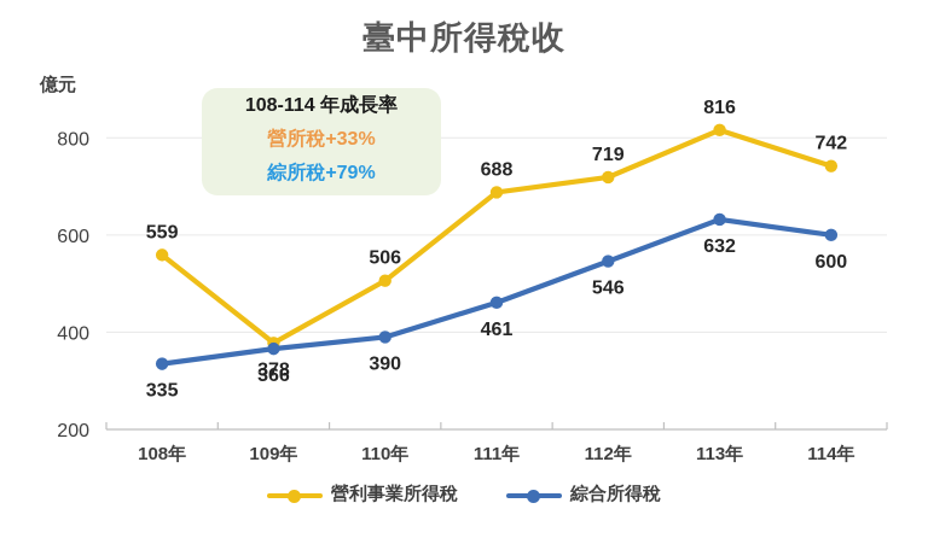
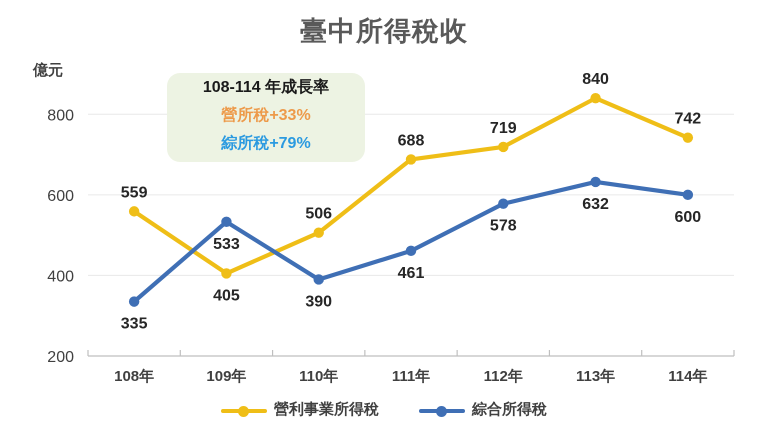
營利事業所得稅/109年: 378 -> 405
綜合所得稅/109年: 366 -> 533
綜合所得稅/112年: 546 -> 578
營利事業所得稅/113年: 816 -> 840
